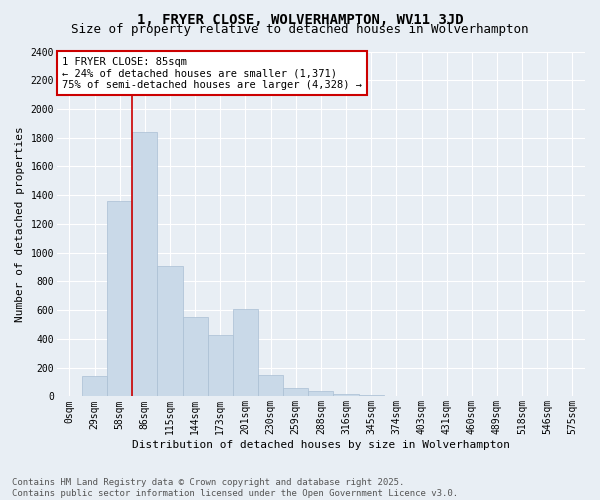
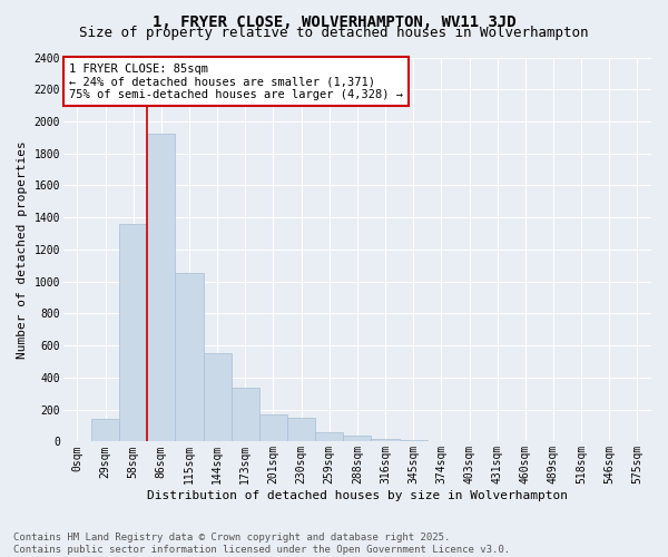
86sqm: 1840 -> 1920
115sqm: 910 -> 1060
173sqm: 430 -> 340
201sqm: 610 -> 170
